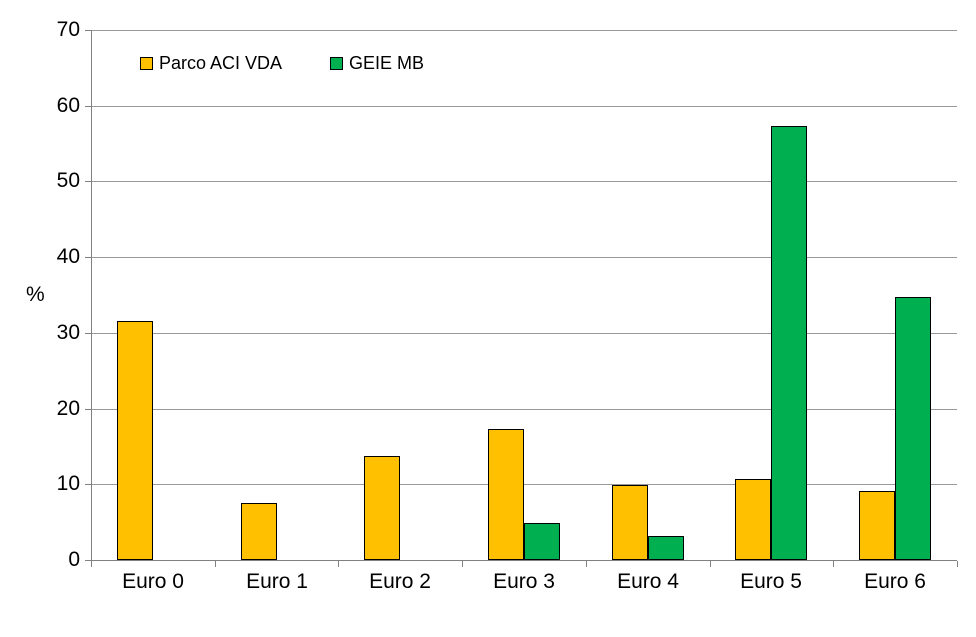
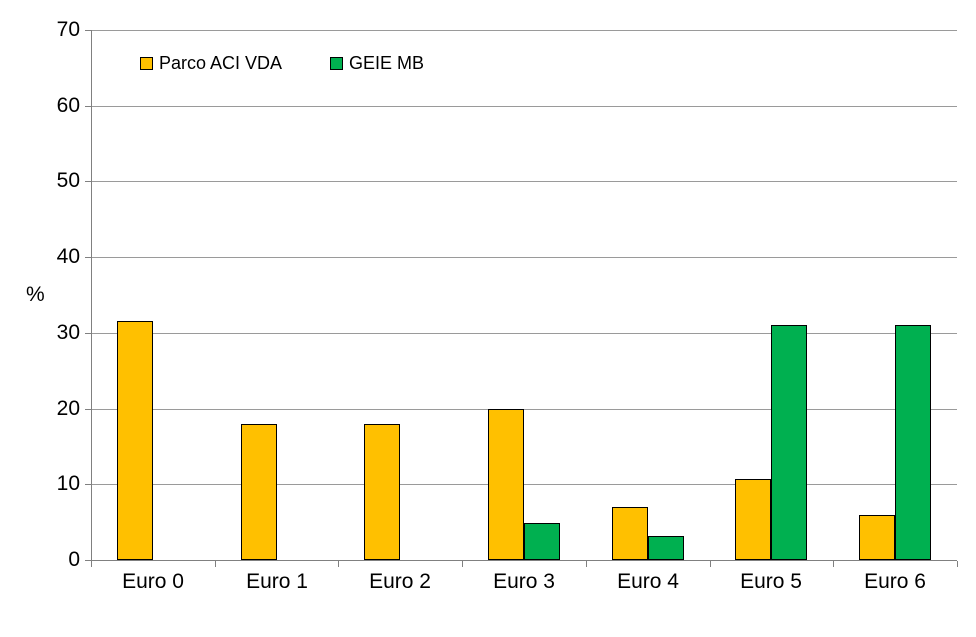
Parco ACI VDA/Euro 1: 8 -> 18
Parco ACI VDA/Euro 2: 14 -> 18
Parco ACI VDA/Euro 3: 17 -> 20
Parco ACI VDA/Euro 4: 10 -> 7
GEIE MB/Euro 5: 57 -> 31
Parco ACI VDA/Euro 6: 9 -> 6
GEIE MB/Euro 6: 35 -> 31
